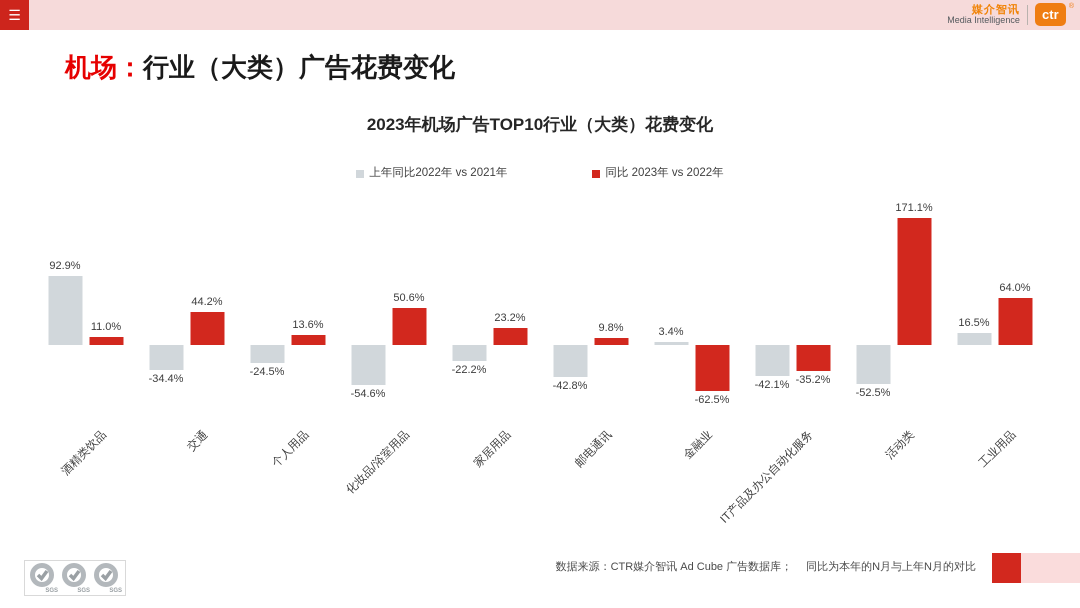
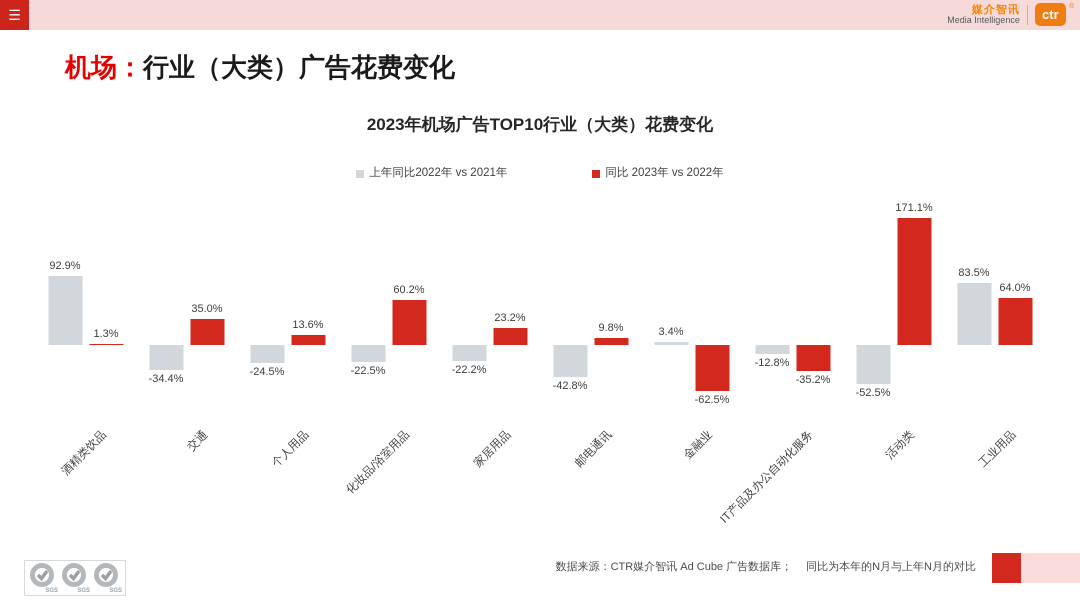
同比 2023年 vs 2022年/酒精类饮品: 11.0% -> 1.3%
同比 2023年 vs 2022年/交通: 44.2% -> 35.0%
上年同比2022年 vs 2021年/化妆品/浴室用品: -54.6% -> -22.5%
同比 2023年 vs 2022年/化妆品/浴室用品: 50.6% -> 60.2%
上年同比2022年 vs 2021年/IT产品及办公自动化服务: -42.1% -> -12.8%
上年同比2022年 vs 2021年/工业用品: 16.5% -> 83.5%
